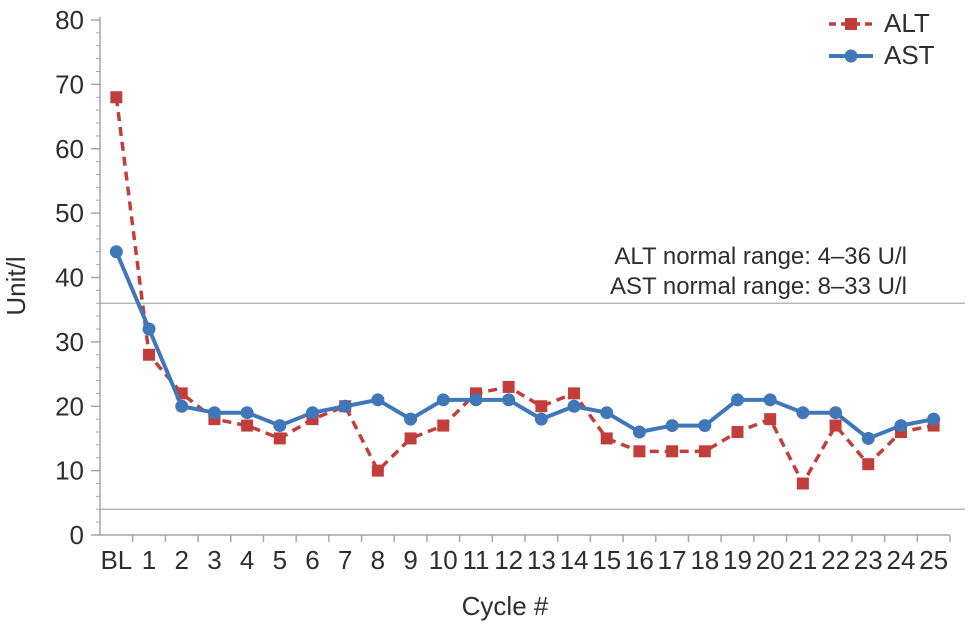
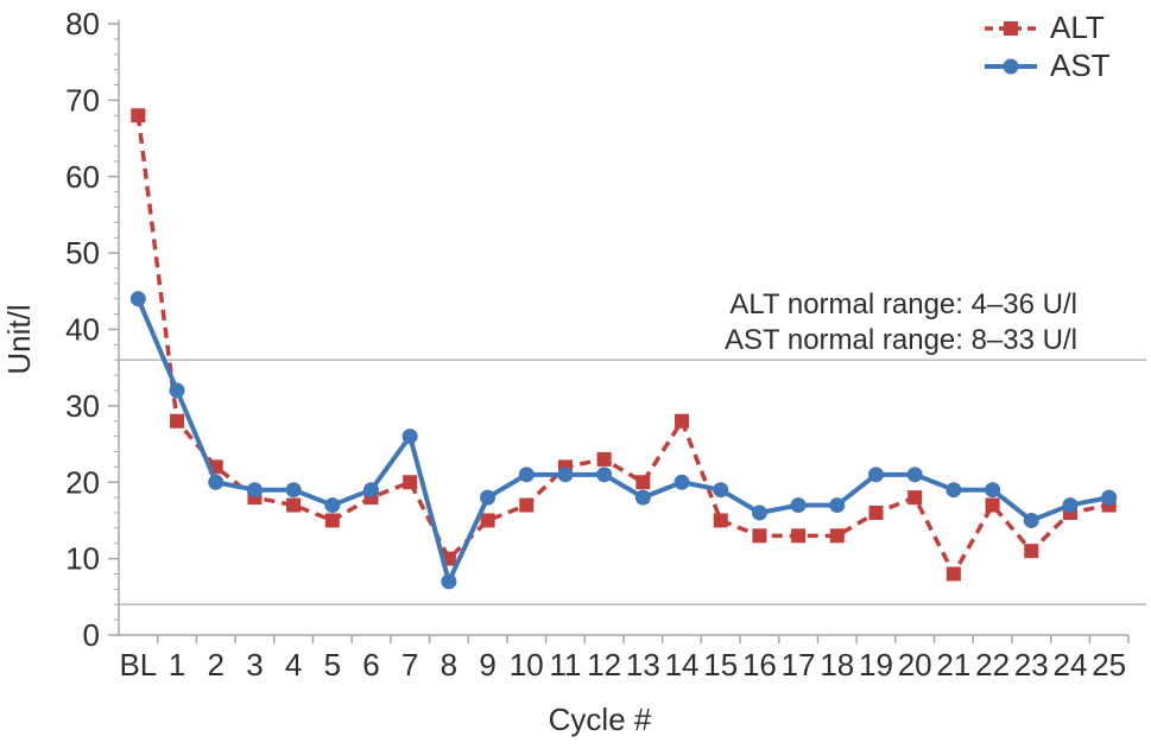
AST/7: 20 -> 26
AST/8: 21 -> 7
ALT/14: 22 -> 28
